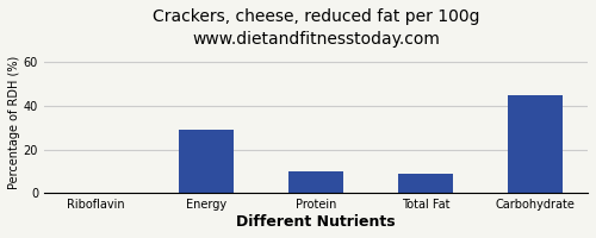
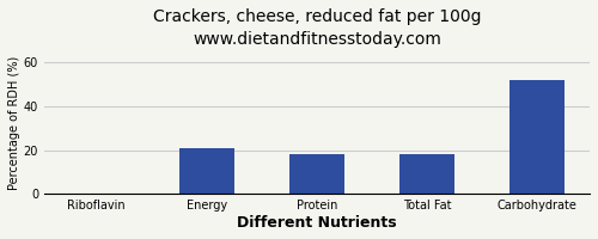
Energy: 29 -> 21
Protein: 10 -> 18
Total Fat: 9 -> 18
Carbohydrate: 45 -> 52
